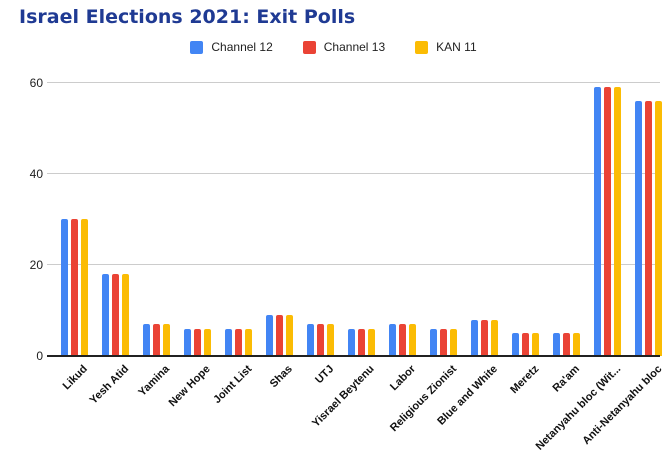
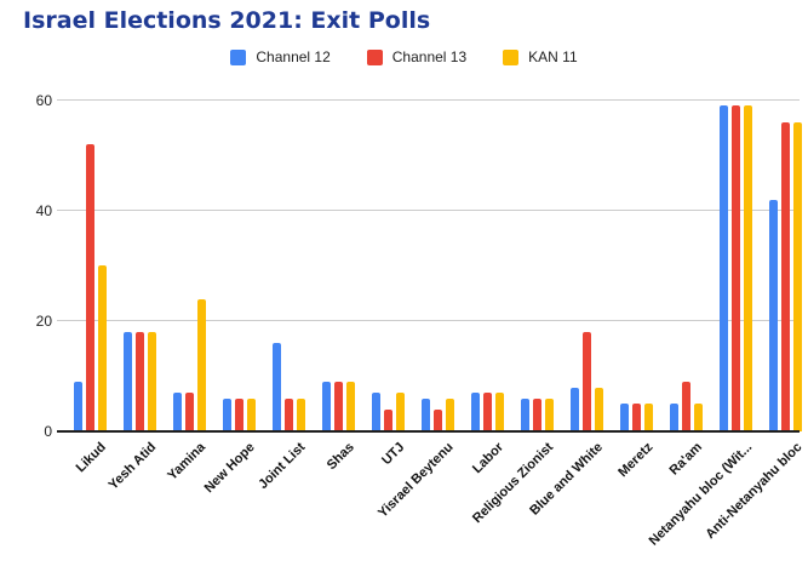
Channel 12/Likud: 30 -> 9
Channel 13/Likud: 30 -> 52
KAN 11/Yamina: 7 -> 24
Channel 12/Joint List: 6 -> 16
Channel 13/UTJ: 7 -> 4
Channel 13/Yisrael Beytenu: 6 -> 4
Channel 13/Blue and White: 8 -> 18
Channel 13/Ra'am: 5 -> 9
Channel 12/Anti-Netanyahu bloc: 56 -> 42
